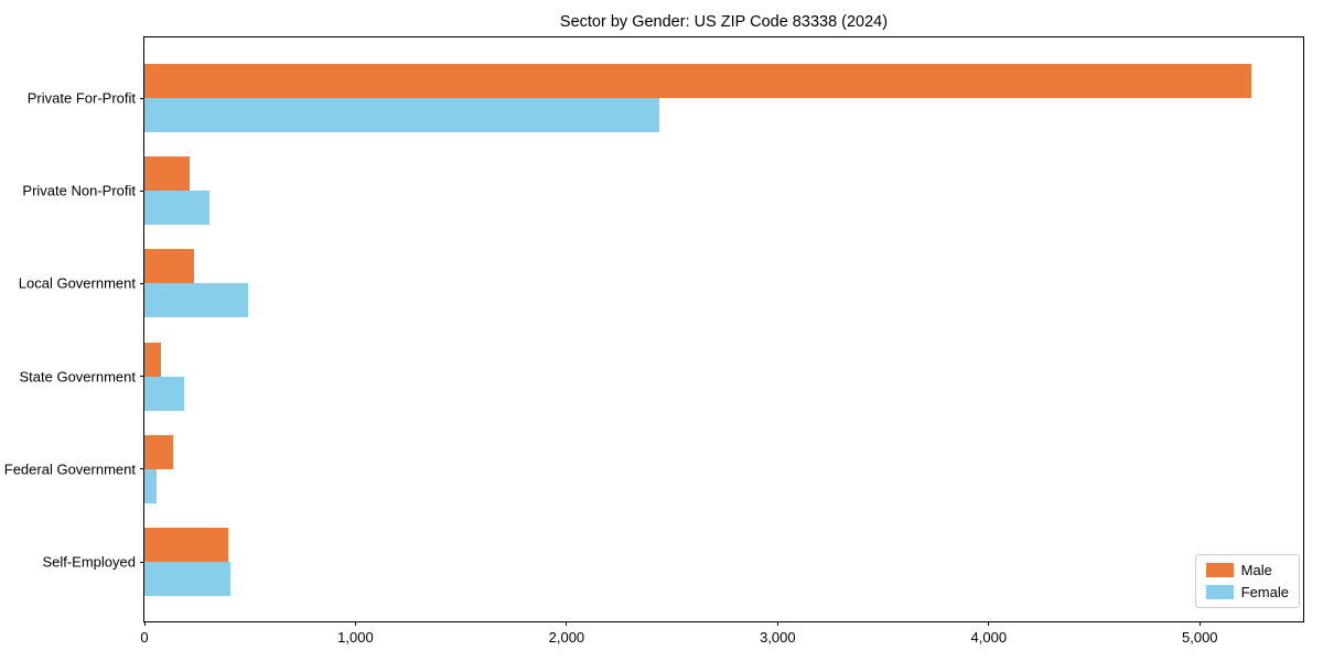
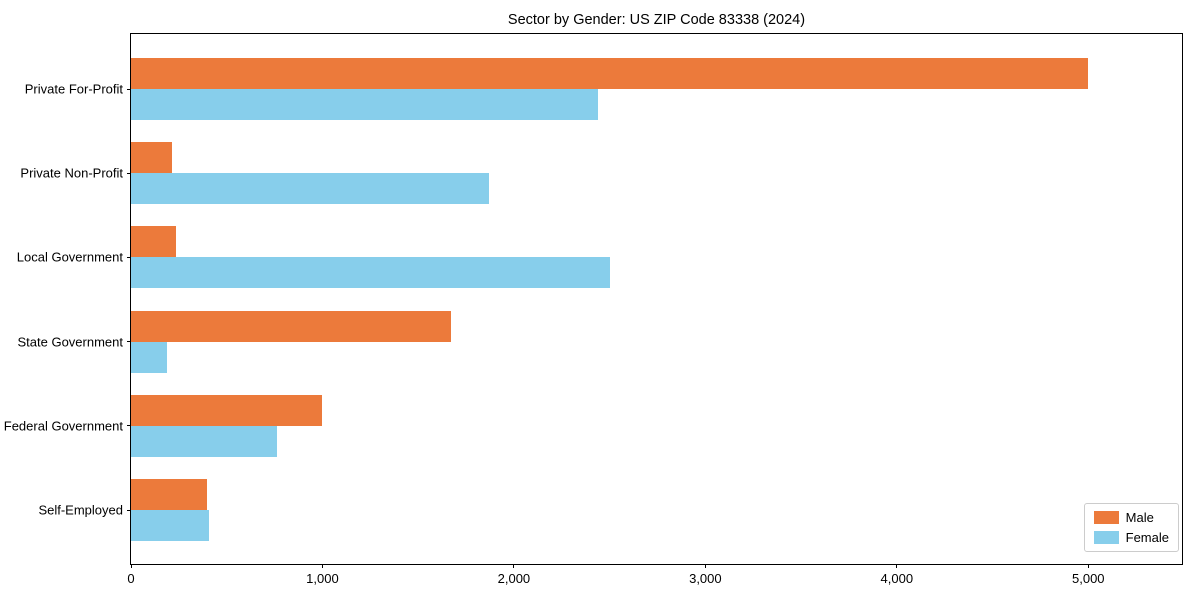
Male/Private For-Profit: 5240 -> 5000
Female/Private Non-Profit: 310 -> 1870
Female/Local Government: 490 -> 2500
Male/State Government: 80 -> 1670
Male/Federal Government: 140 -> 1000
Female/Federal Government: 60 -> 760
